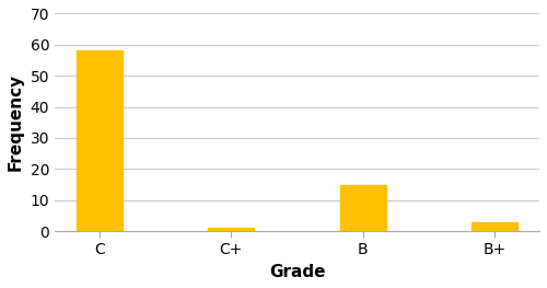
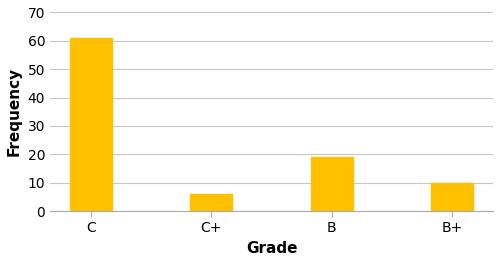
C: 58 -> 61
C+: 1 -> 6
B: 15 -> 19
B+: 3 -> 10
